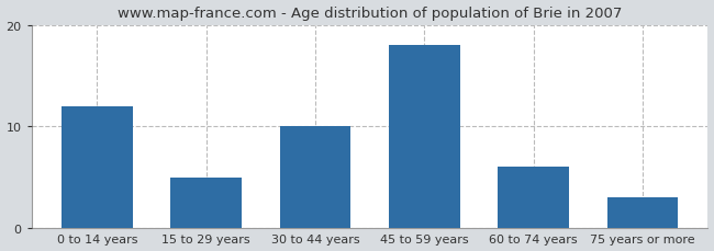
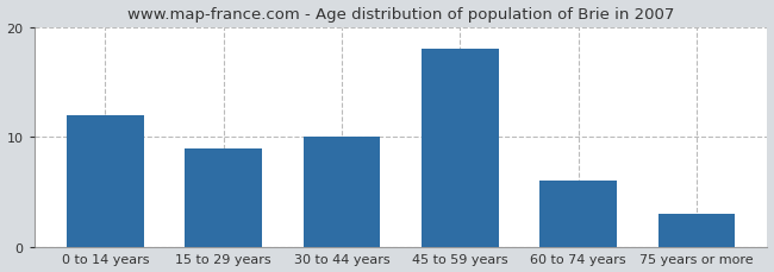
15 to 29 years: 5 -> 9
